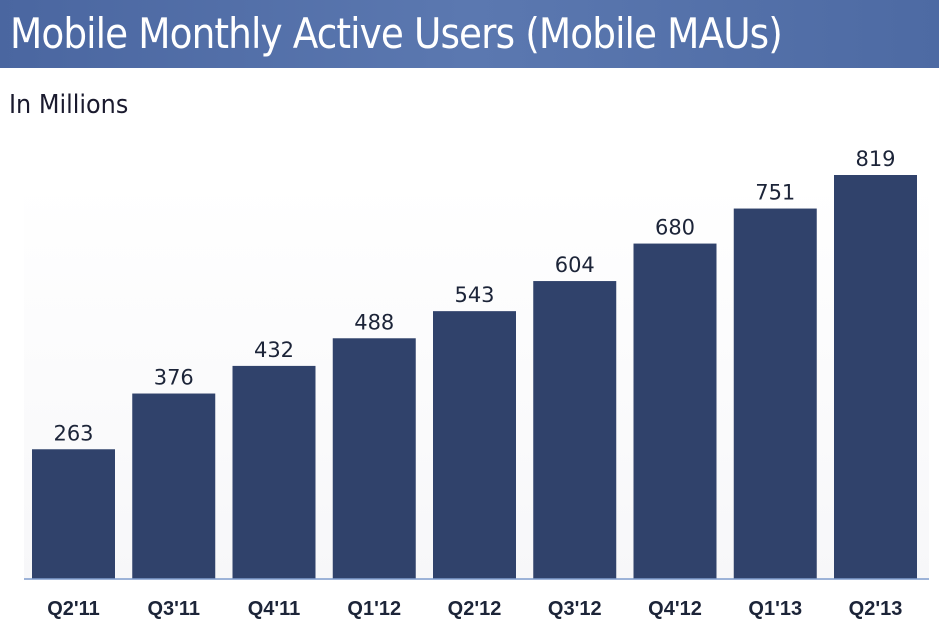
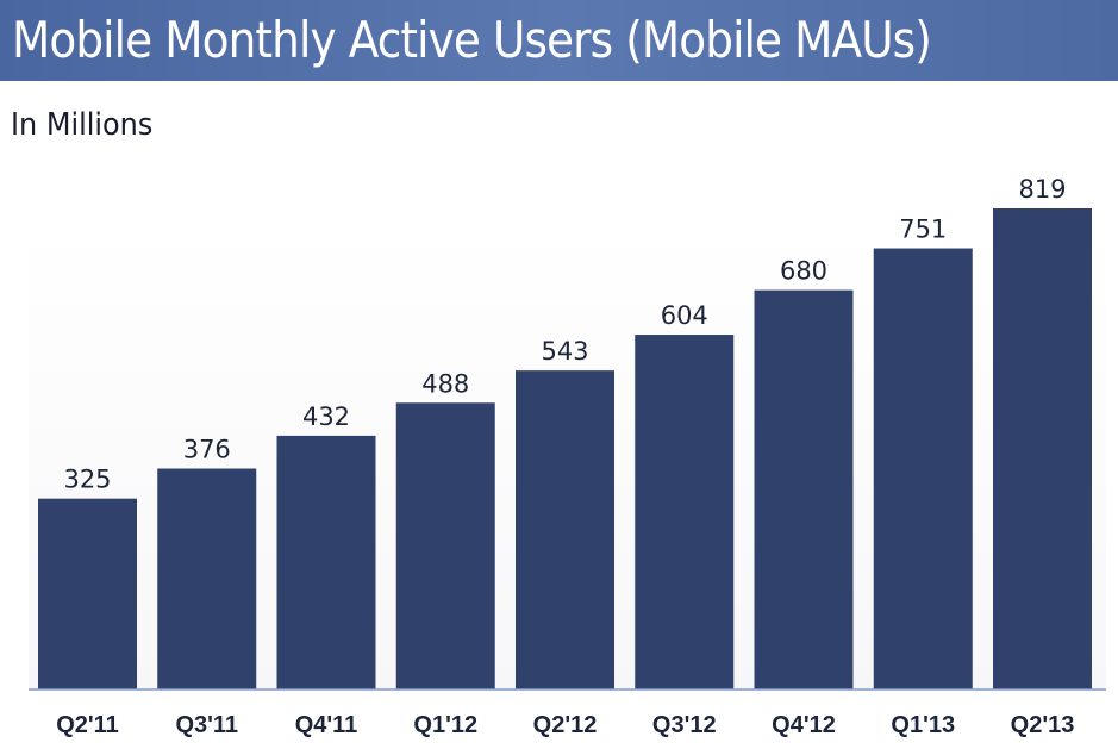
Q2'11: 263 -> 325
